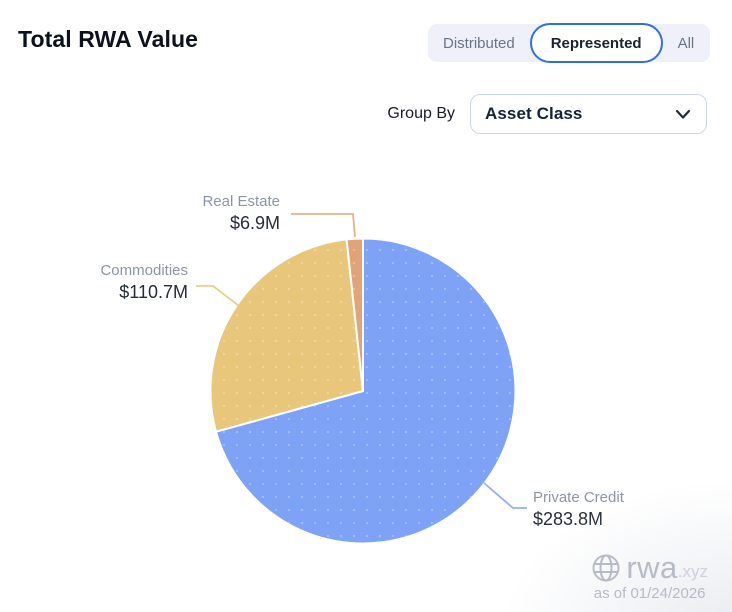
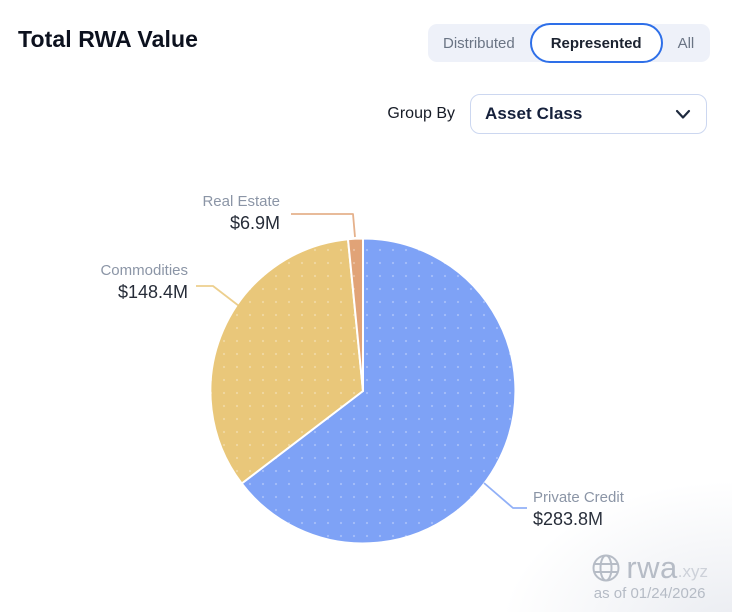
Commodities: $110.7M -> $148.4M
